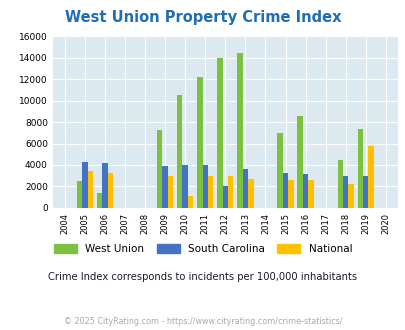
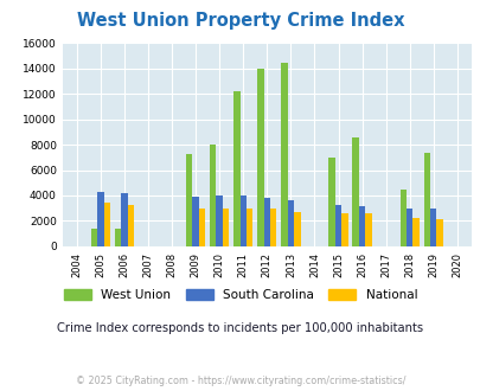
West Union/2005: 2500 -> 1400
West Union/2010: 10500 -> 8000
National/2010: 1100 -> 3000
South Carolina/2012: 2000 -> 3800
National/2019: 5800 -> 2200
